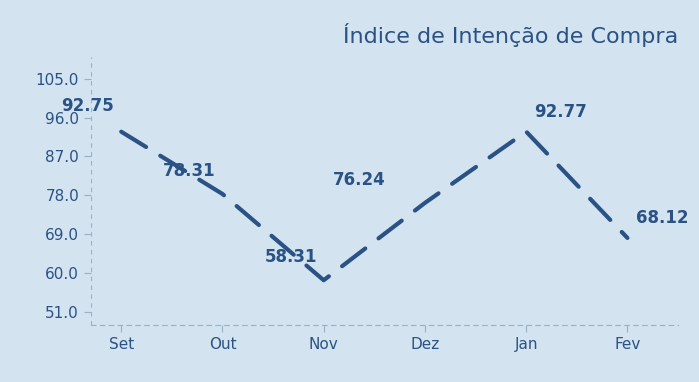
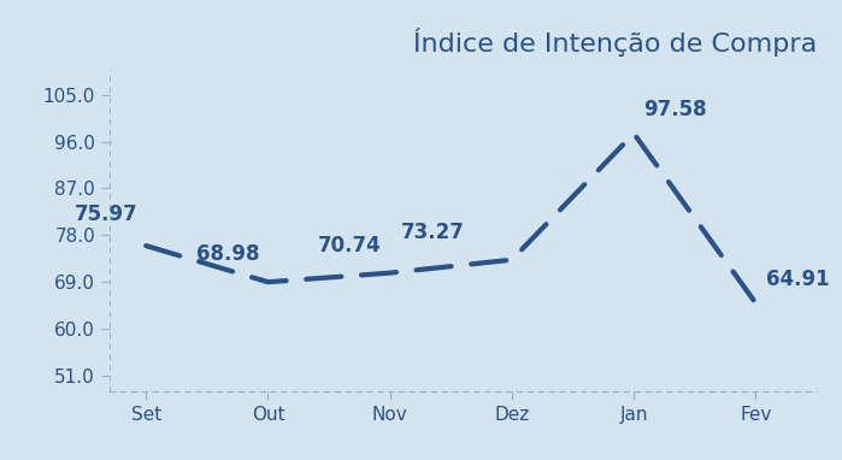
Set: 92.75 -> 75.97
Out: 78.31 -> 68.98
Nov: 58.31 -> 70.74
Dez: 76.24 -> 73.27
Jan: 92.77 -> 97.58
Fev: 68.12 -> 64.91
